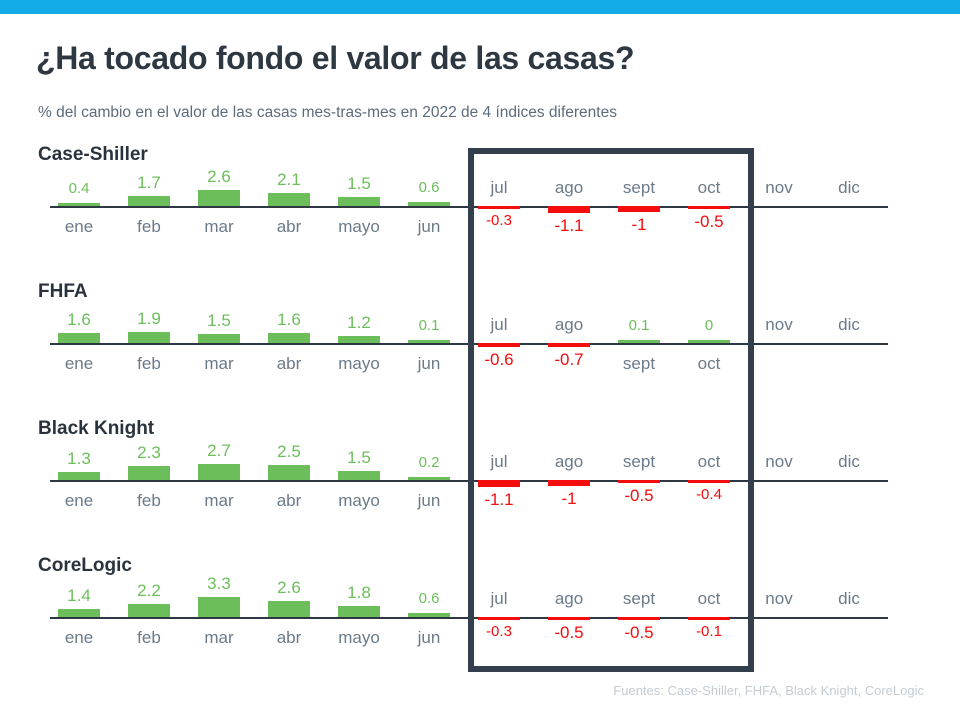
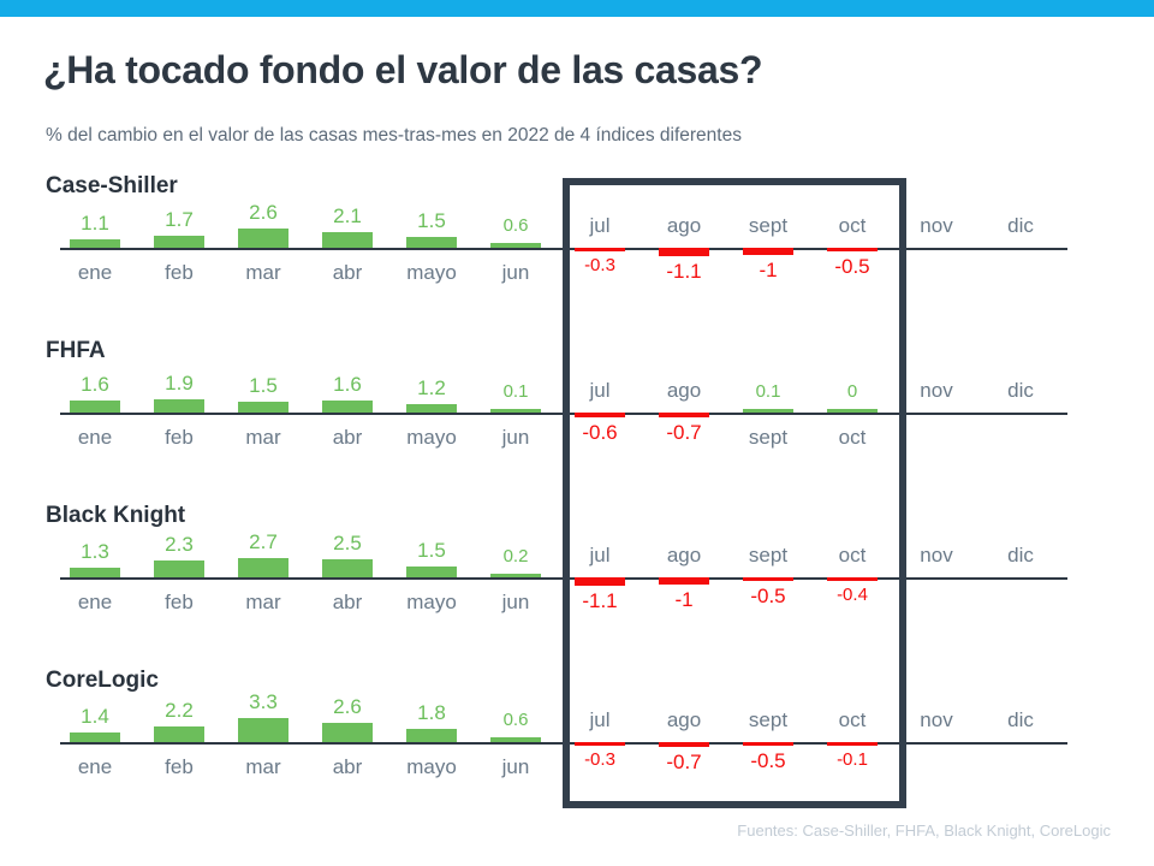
Case-Shiller/ene: 0.4 -> 1.1
CoreLogic/ago: -0.5 -> -0.7
